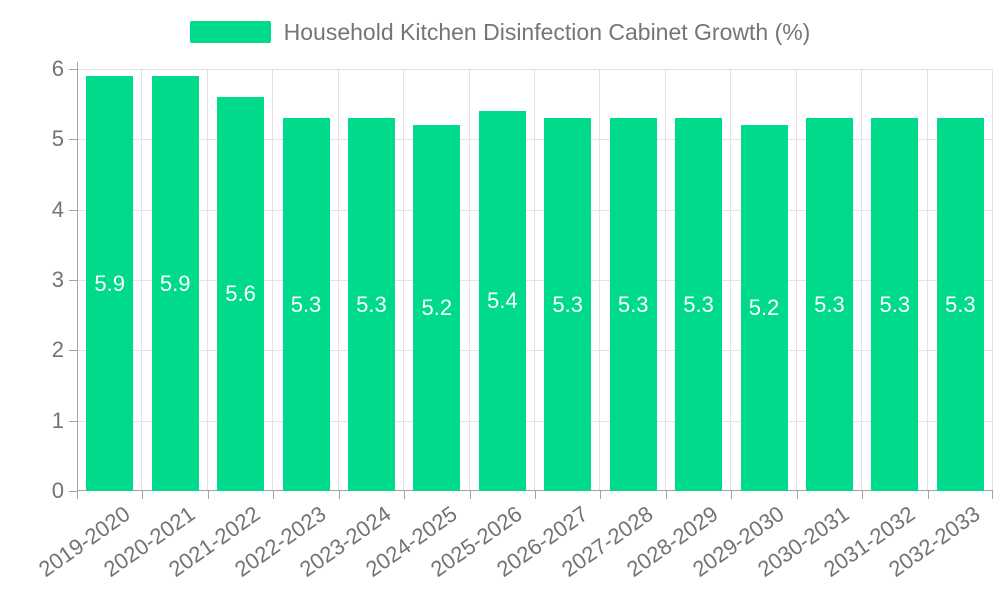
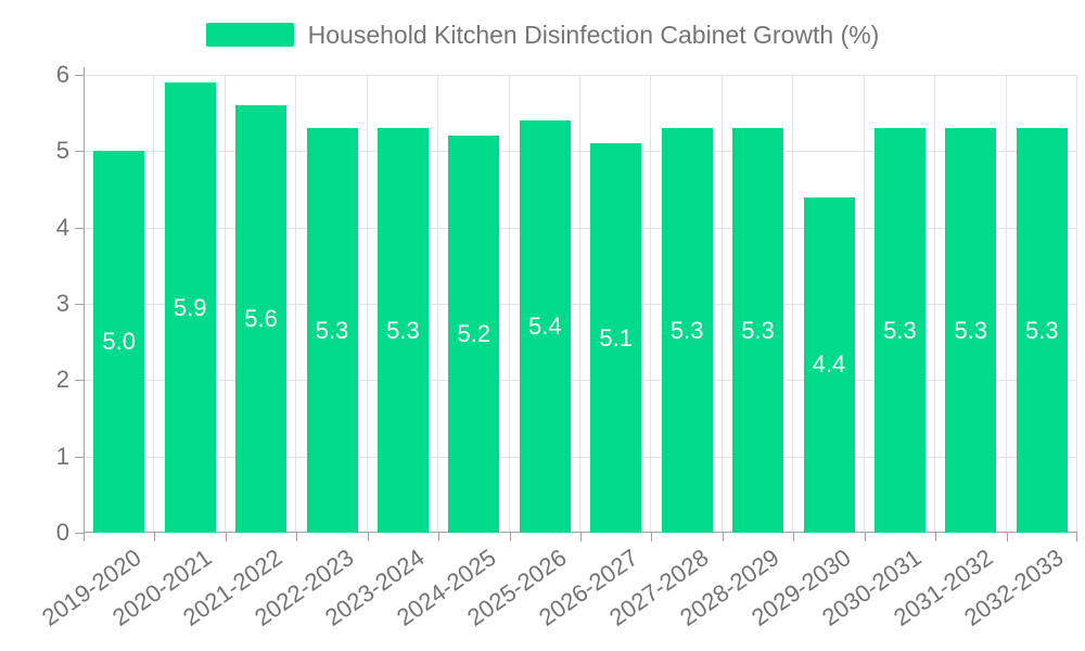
2019-2020: 5.9 -> 5.0
2026-2027: 5.3 -> 5.1
2029-2030: 5.2 -> 4.4
